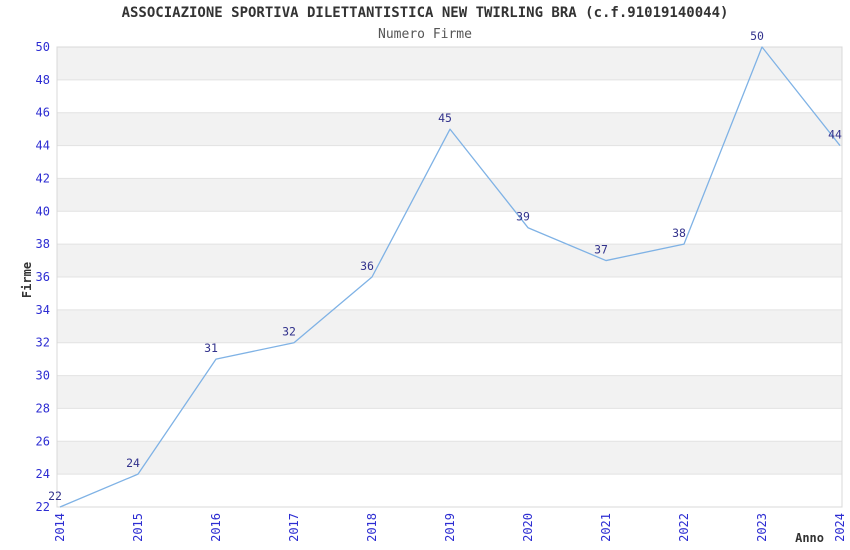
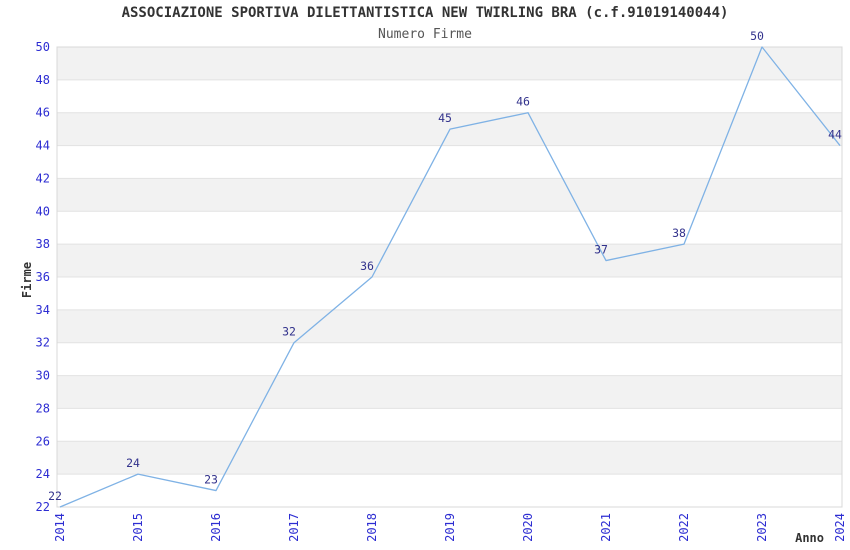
2016: 31 -> 23
2020: 39 -> 46
